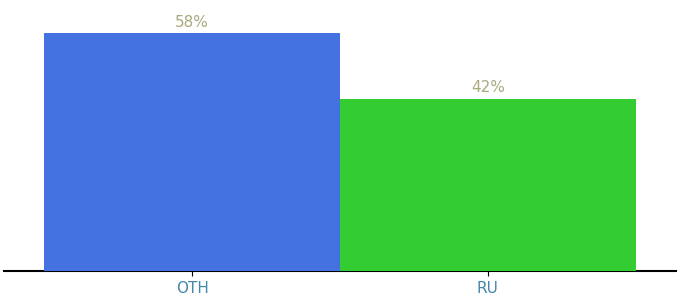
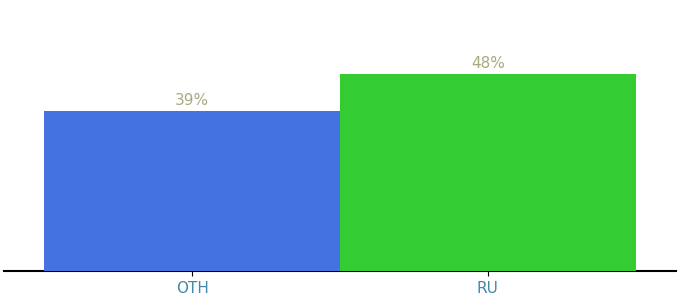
OTH: 58% -> 39%
RU: 42% -> 48%
